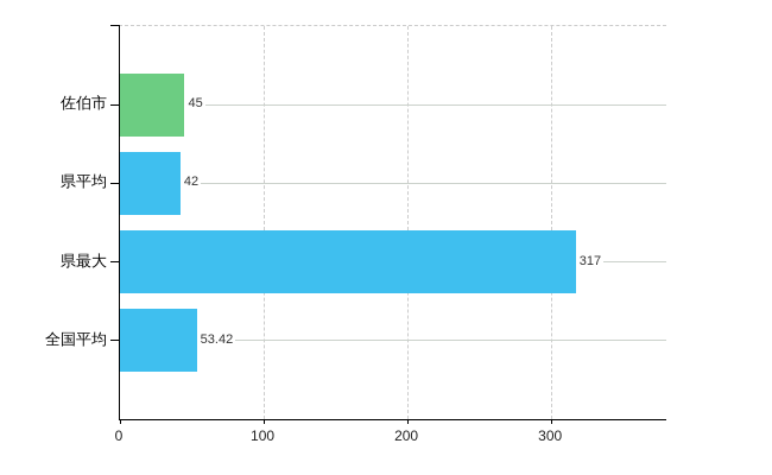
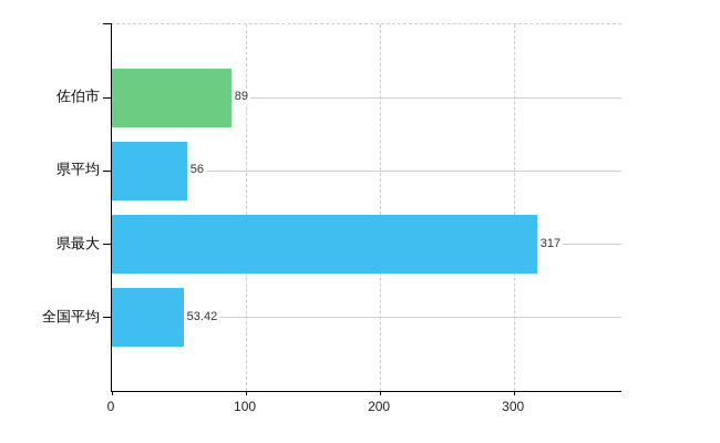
佐伯市: 45 -> 89
県平均: 42 -> 56
